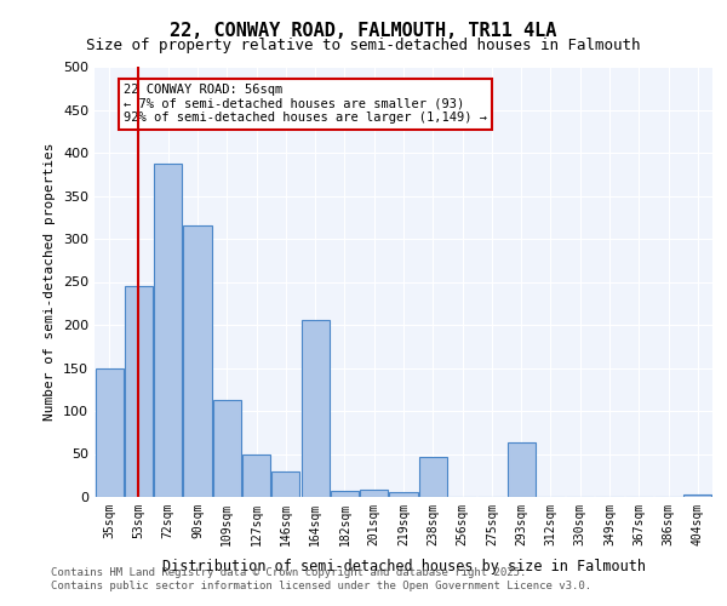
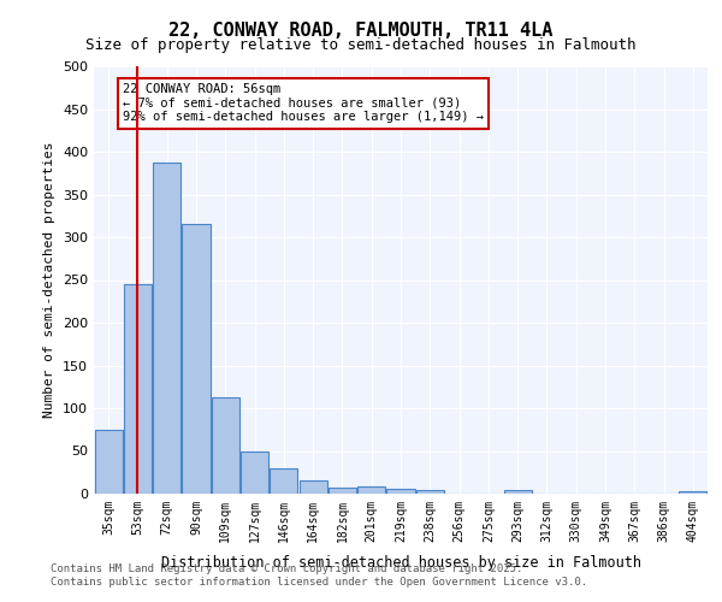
35sqm: 150 -> 75
164sqm: 206 -> 15
238sqm: 46 -> 4
293sqm: 64 -> 4
